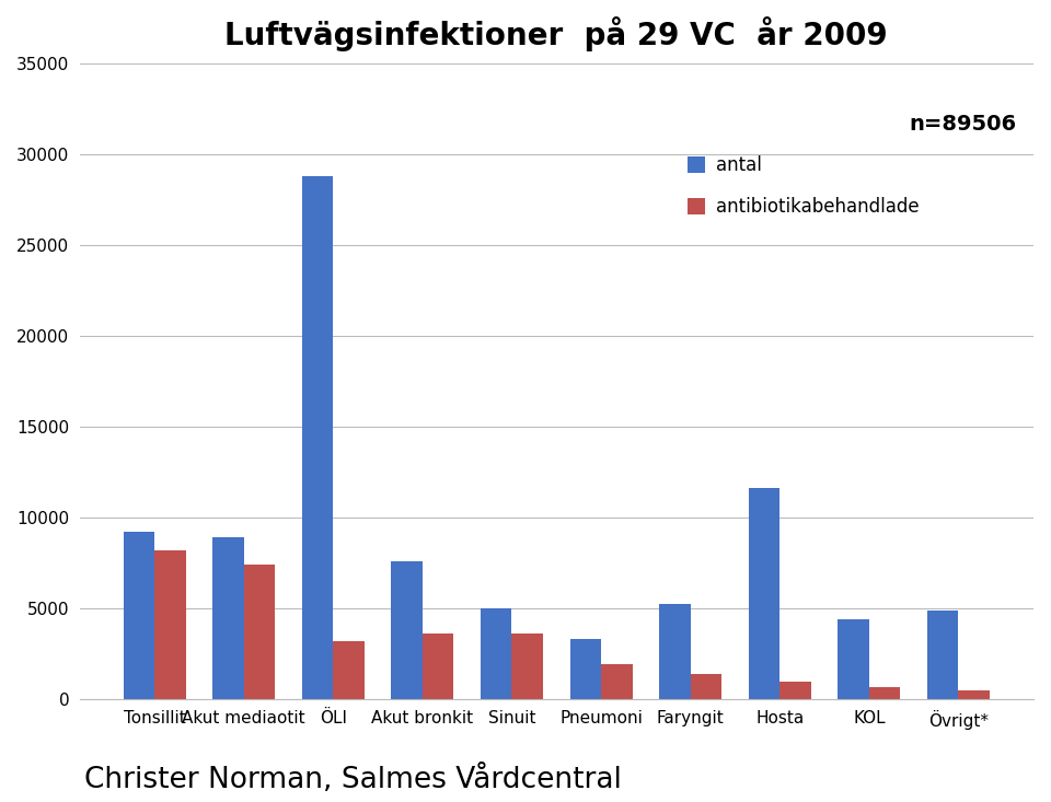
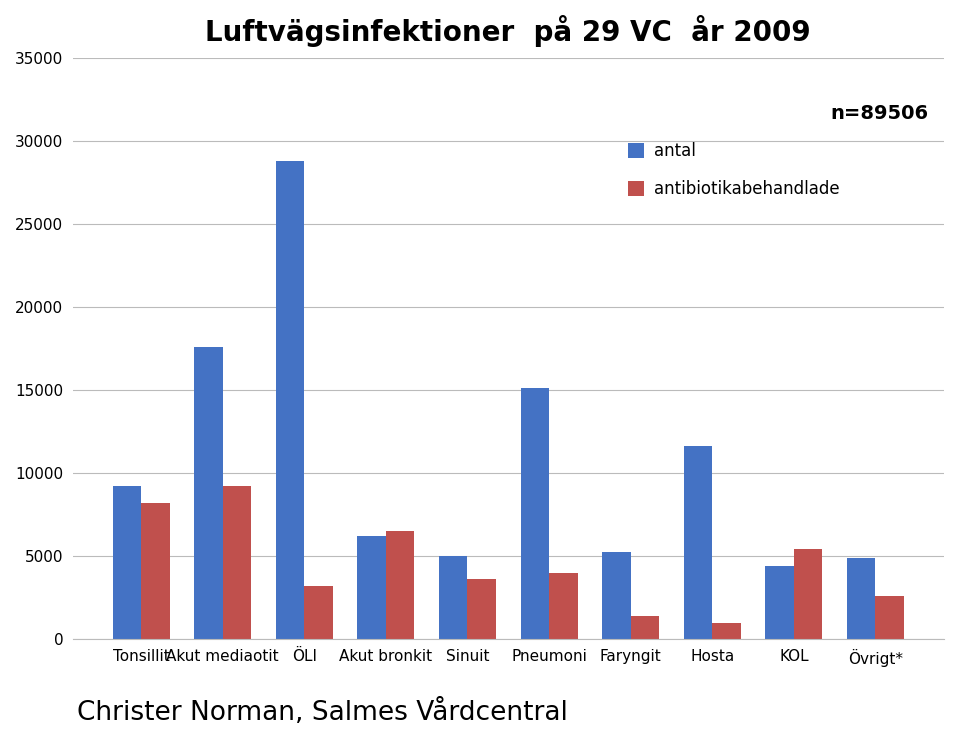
antal/Akut mediaotit: 8900 -> 17600
antibiotikabehandlade/Akut mediaotit: 7400 -> 9200
antal/Akut bronkit: 7600 -> 6200
antibiotikabehandlade/Akut bronkit: 3600 -> 6500
antal/Pneumoni: 3300 -> 15100
antibiotikabehandlade/Pneumoni: 1900 -> 4000
antibiotikabehandlade/KOL: 600 -> 5400
antibiotikabehandlade/Övrigt*: 500 -> 2600
